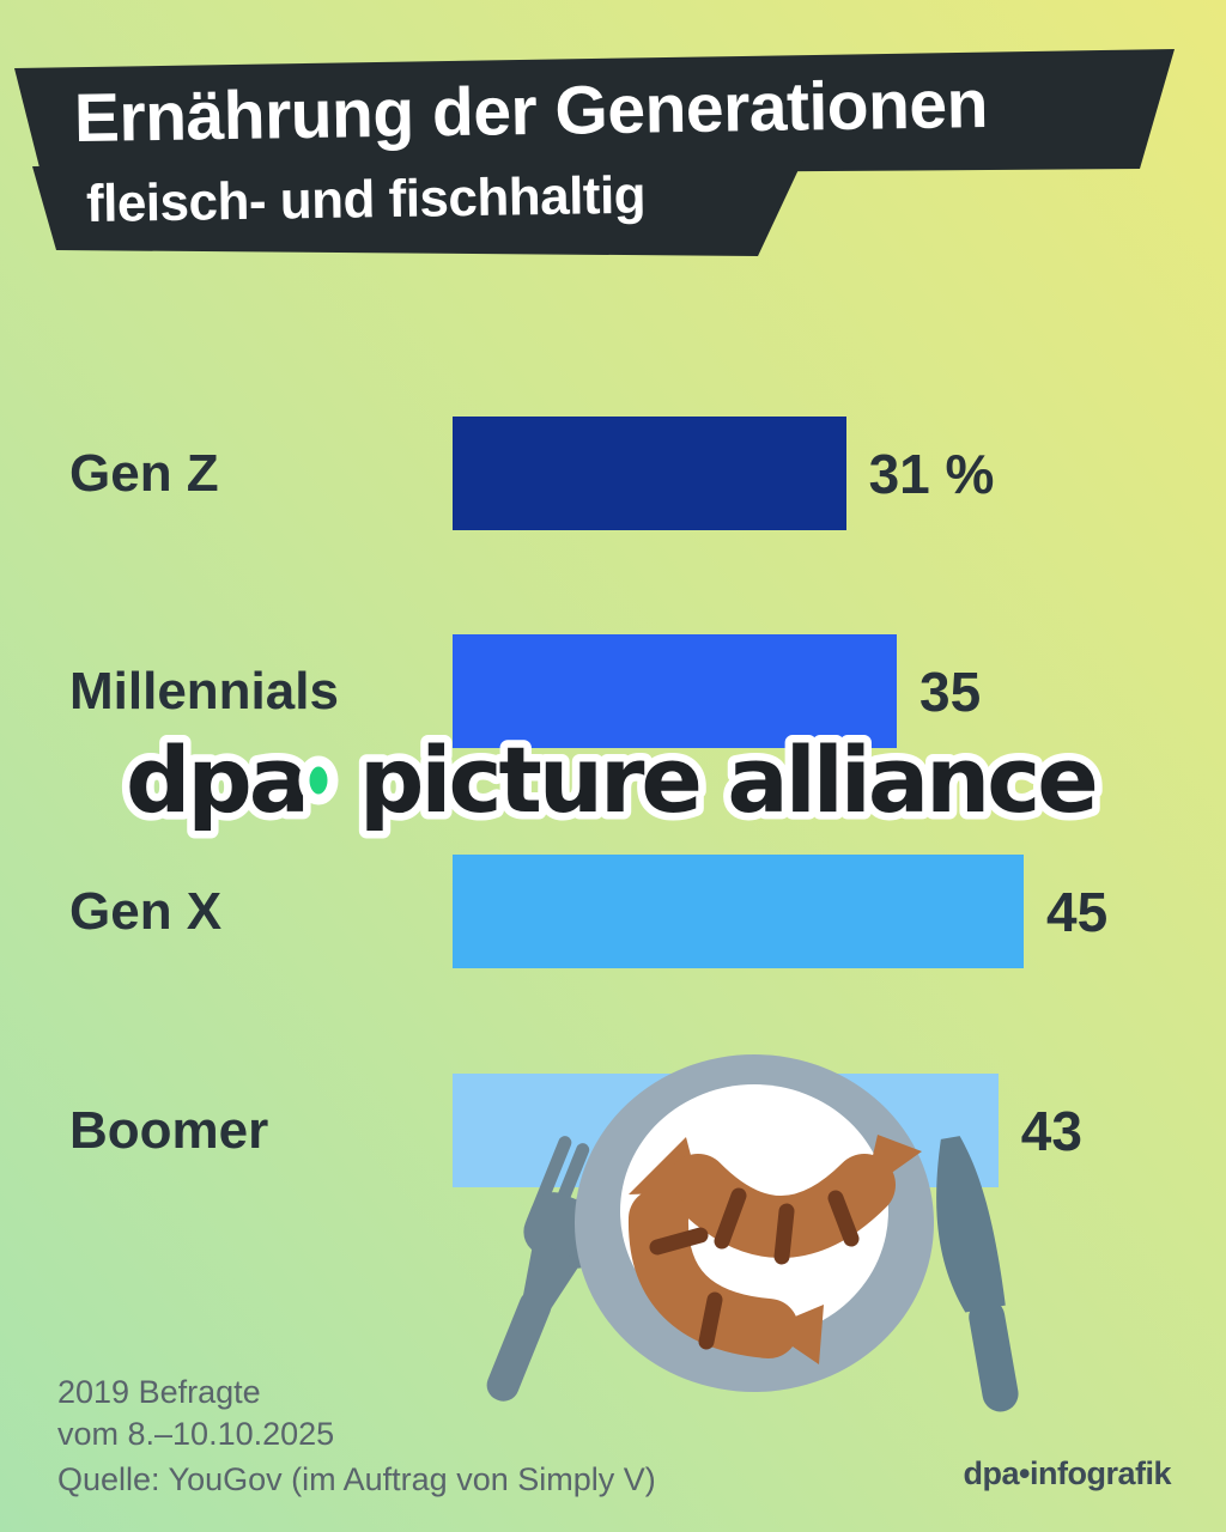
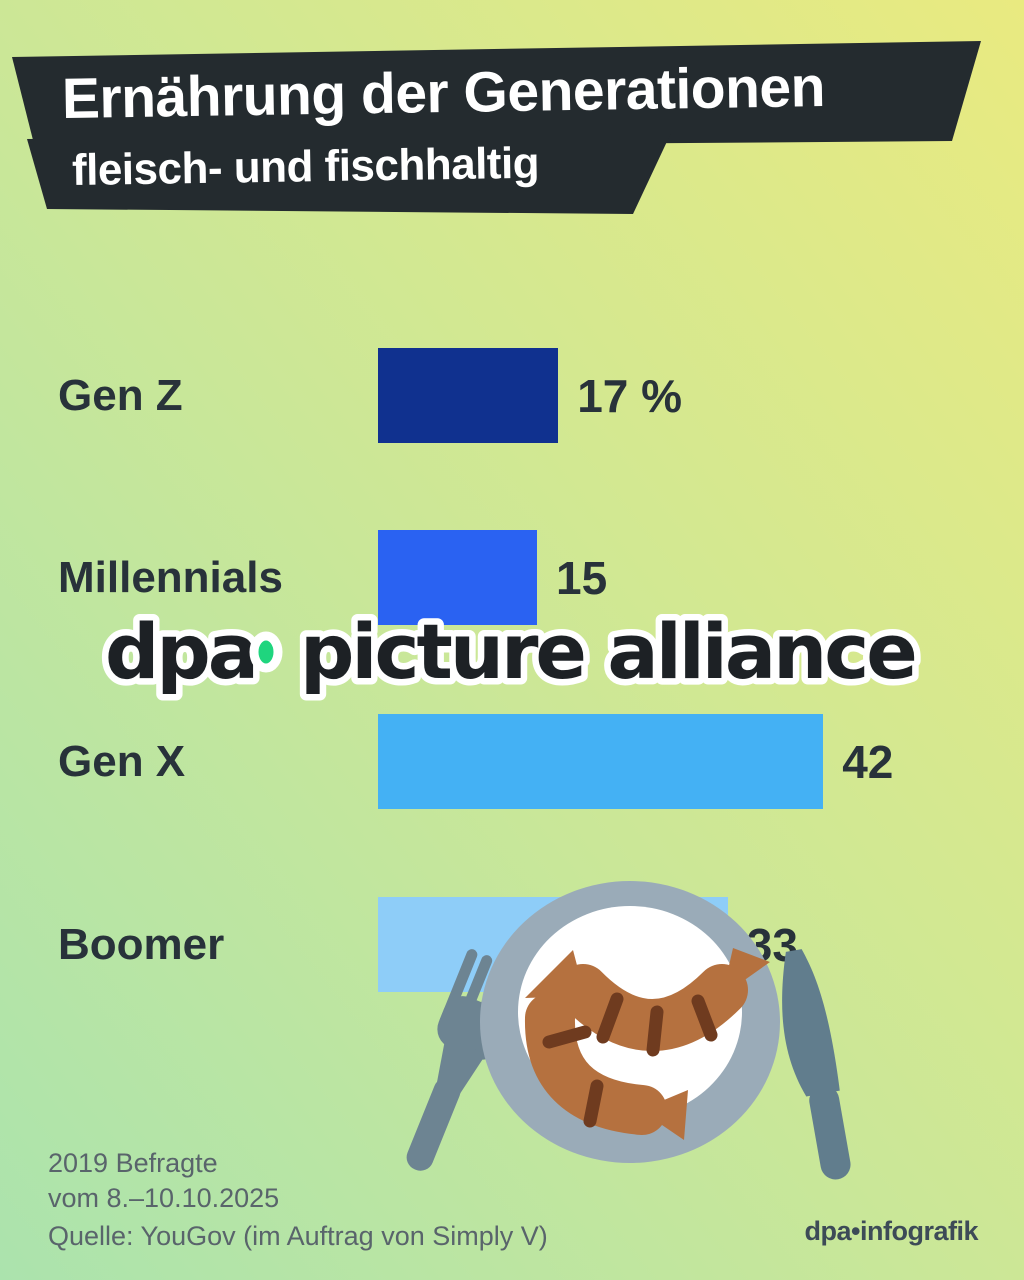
Gen Z: 31 -> 17
Millennials: 35 -> 15
Gen X: 45 -> 42
Boomer: 43 -> 33
